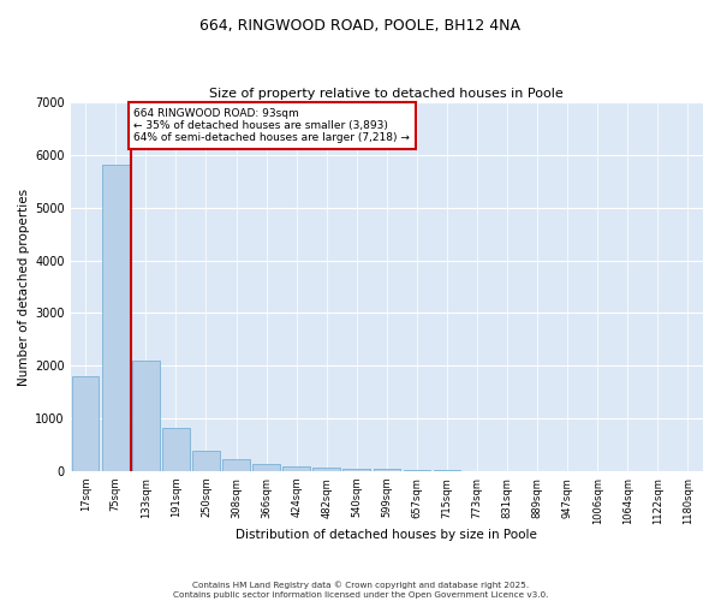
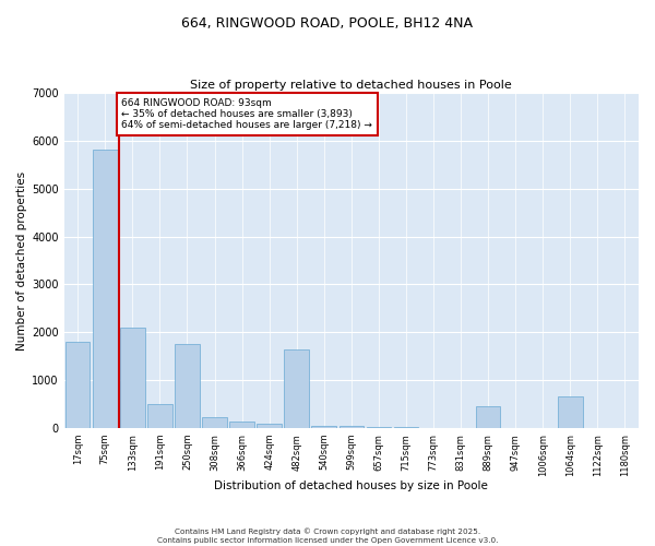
191sqm: 820 -> 500
250sqm: 380 -> 1750
482sqm: 70 -> 1650
889sqm: 0 -> 450
1064sqm: 0 -> 650
